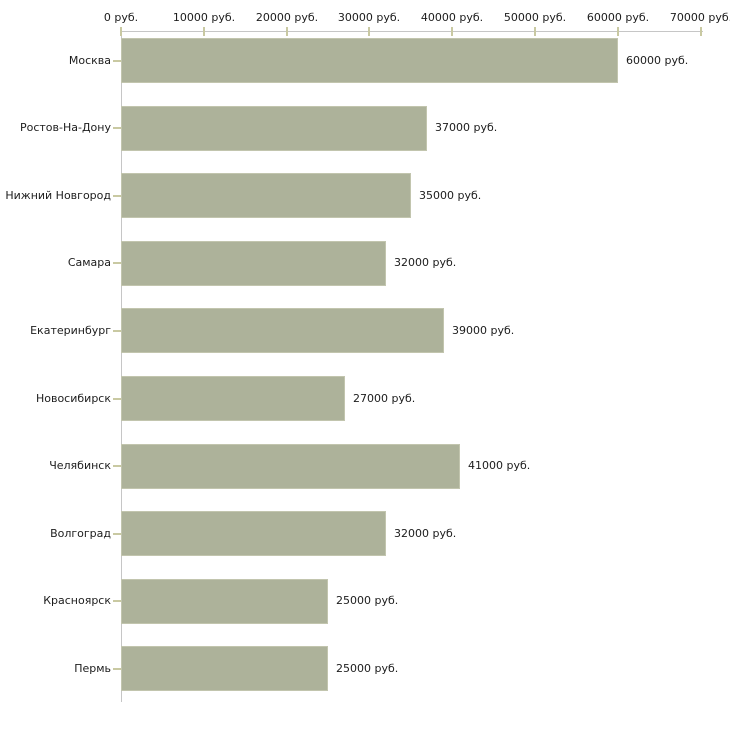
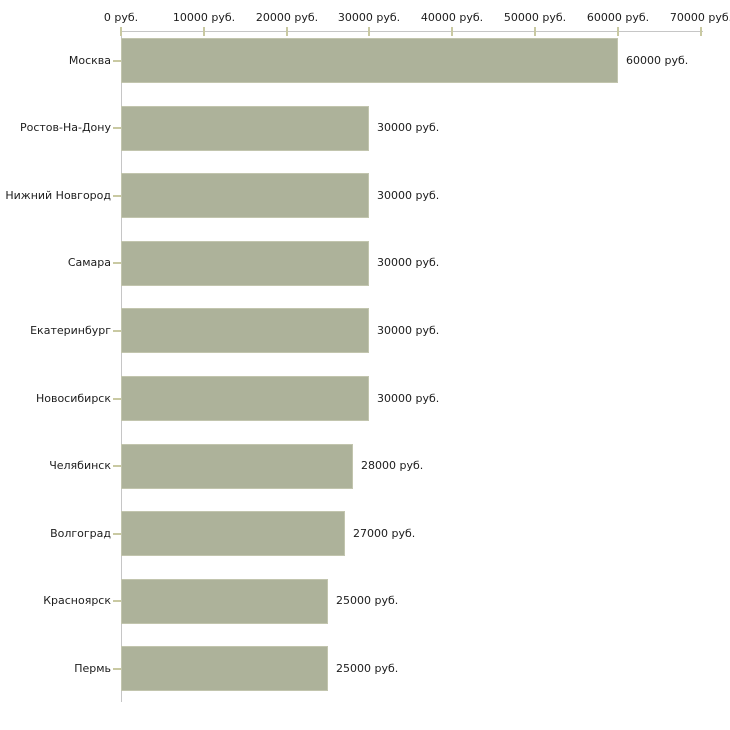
Ростов-На-Дону: 37000 -> 30000
Нижний Новгород: 35000 -> 30000
Самара: 32000 -> 30000
Екатеринбург: 39000 -> 30000
Новосибирск: 27000 -> 30000
Челябинск: 41000 -> 28000
Волгоград: 32000 -> 27000
